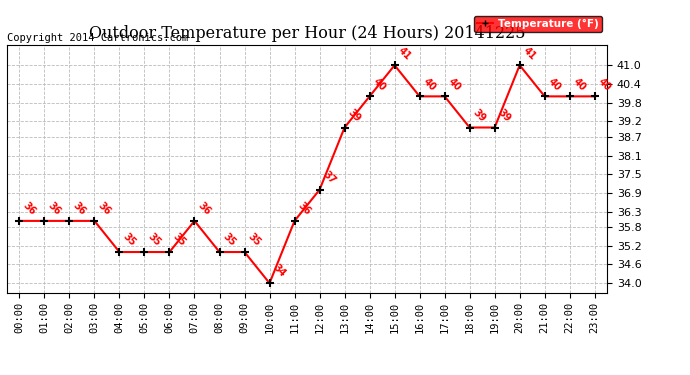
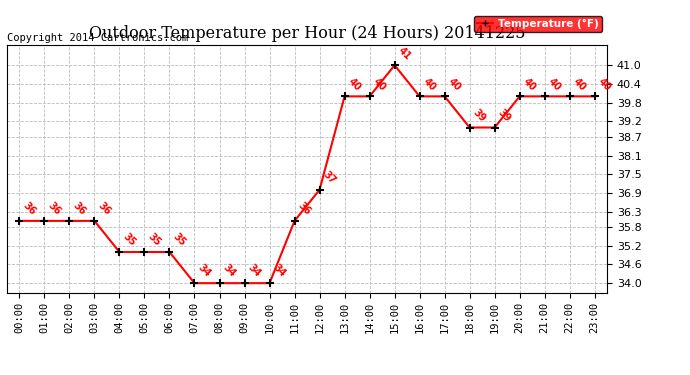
07:00: 36 -> 34
08:00: 35 -> 34
09:00: 35 -> 34
13:00: 39 -> 40
20:00: 41 -> 40
